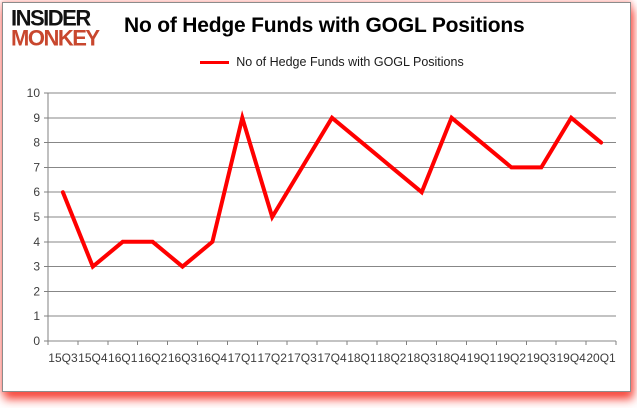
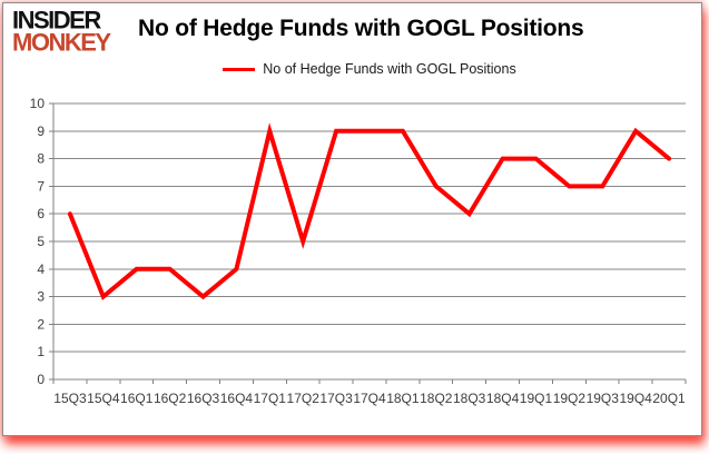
17Q3: 7 -> 9
18Q1: 8 -> 9
18Q4: 9 -> 8
